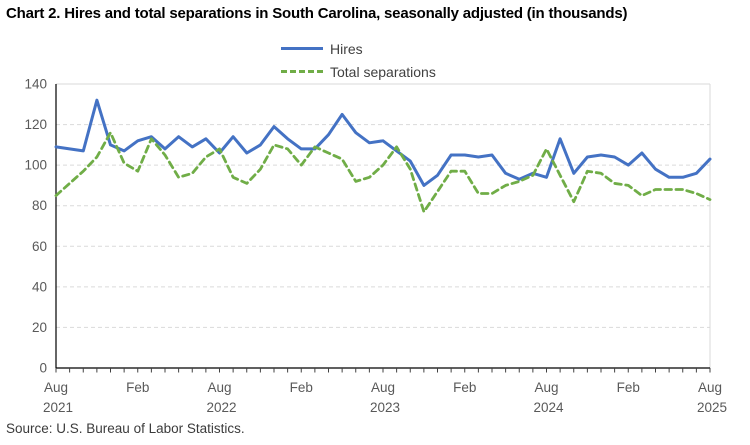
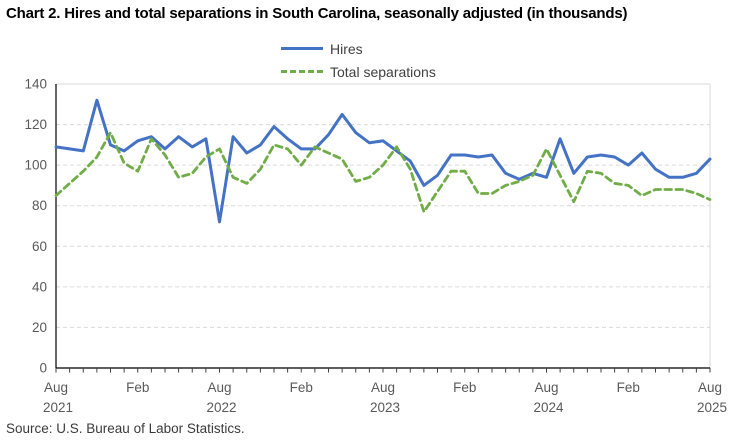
Hires/Aug 2022: 106 -> 72
